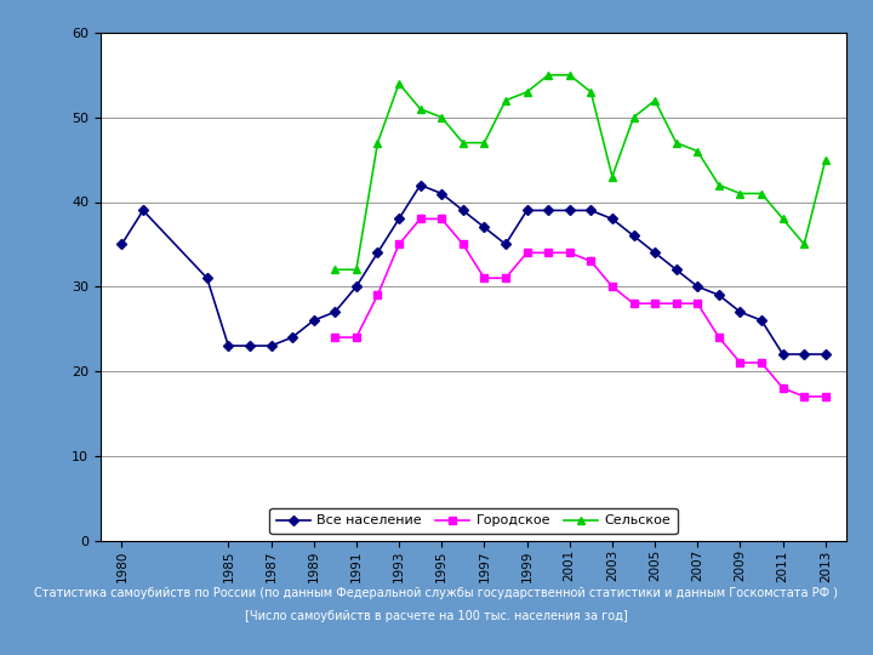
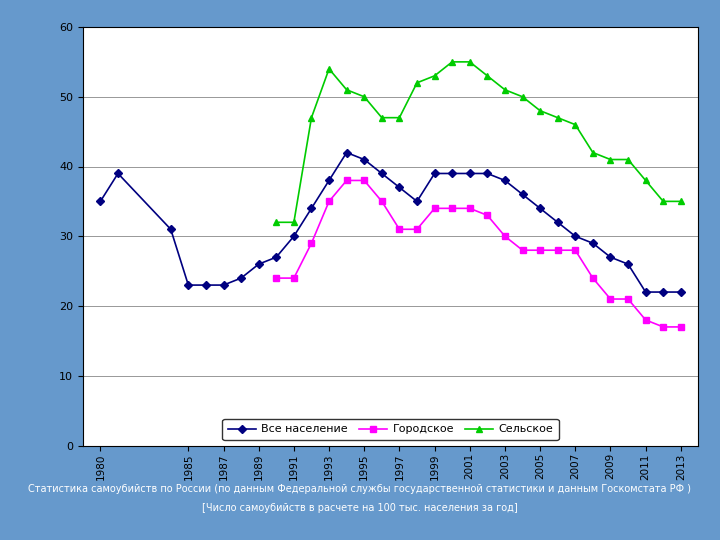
Сельское/2003: 43 -> 51
Сельское/2005: 52 -> 48
Сельское/2013: 45 -> 35
